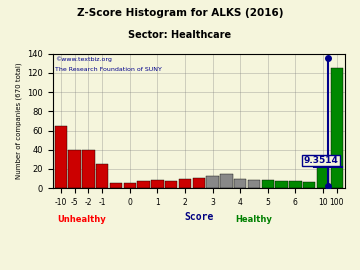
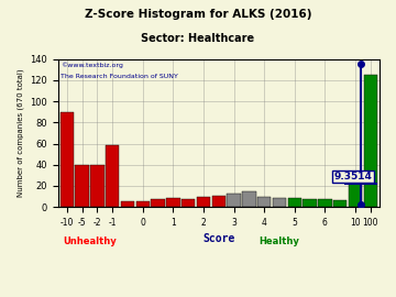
-10: 65 -> 90
-1: 25 -> 58
